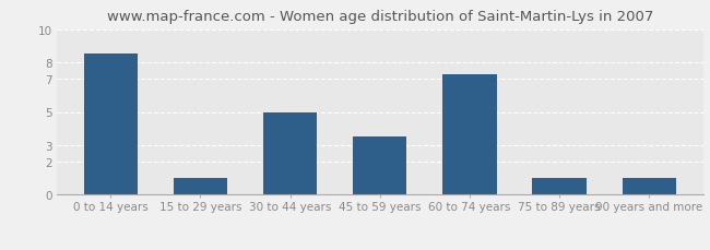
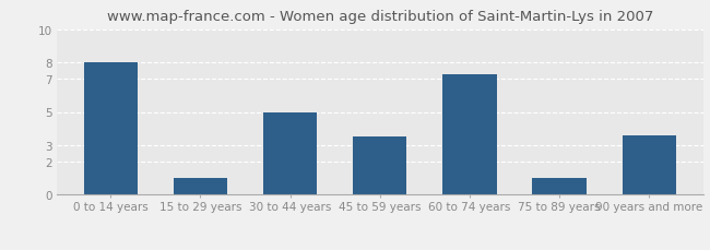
0 to 14 years: 8.5 -> 8.0
90 years and more: 1.0 -> 3.6
